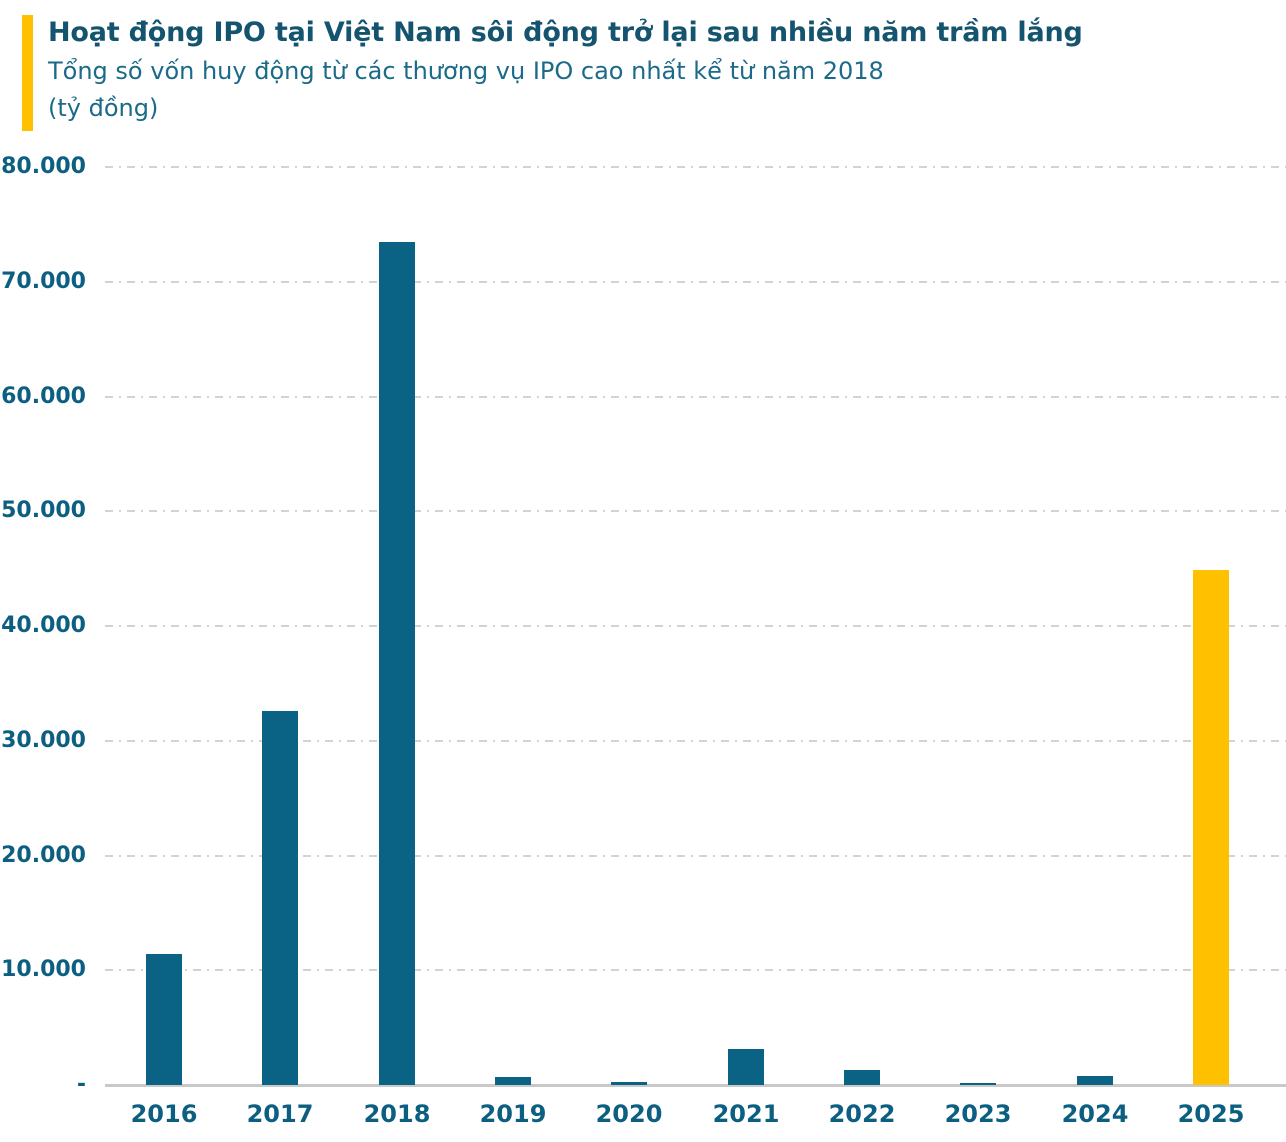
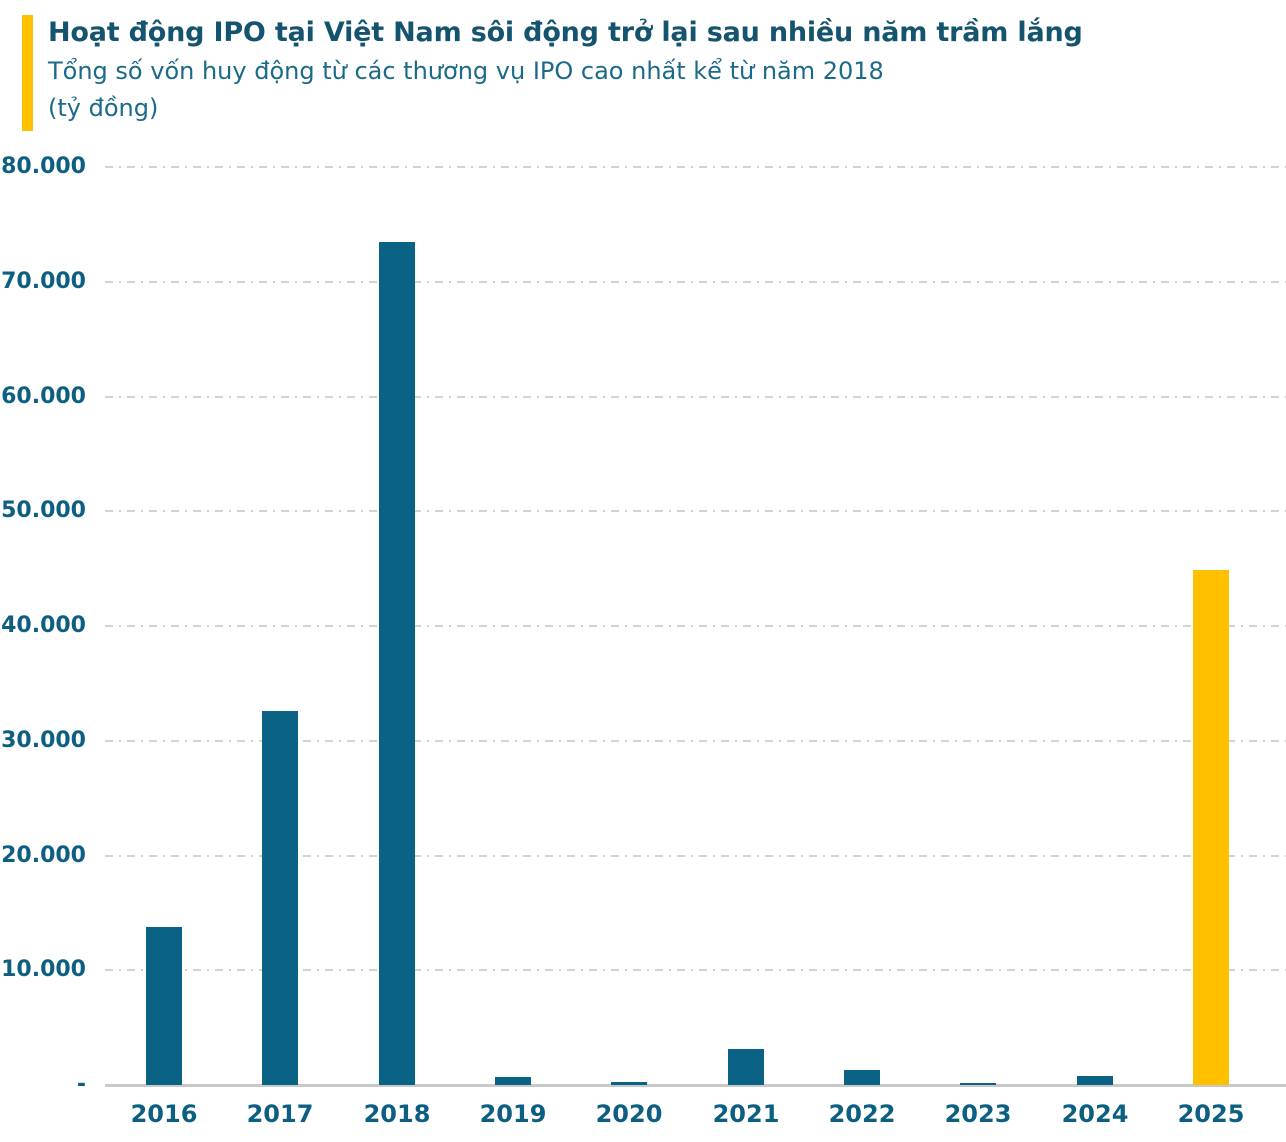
2016: 11400 -> 13800
